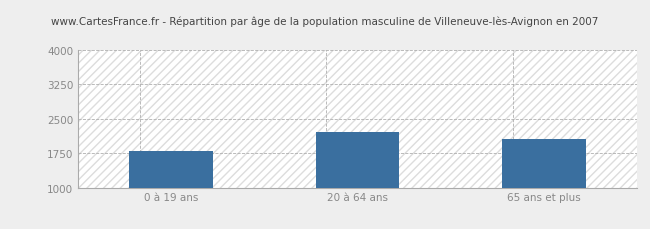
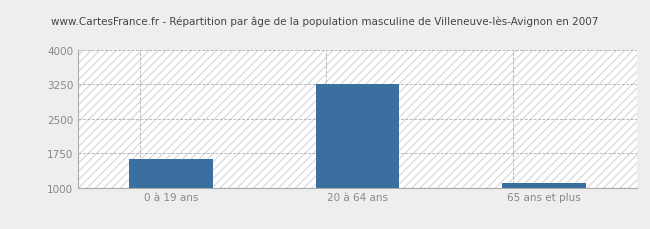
0 à 19 ans: 1800 -> 1620
20 à 64 ans: 2200 -> 3250
65 ans et plus: 2050 -> 1100
